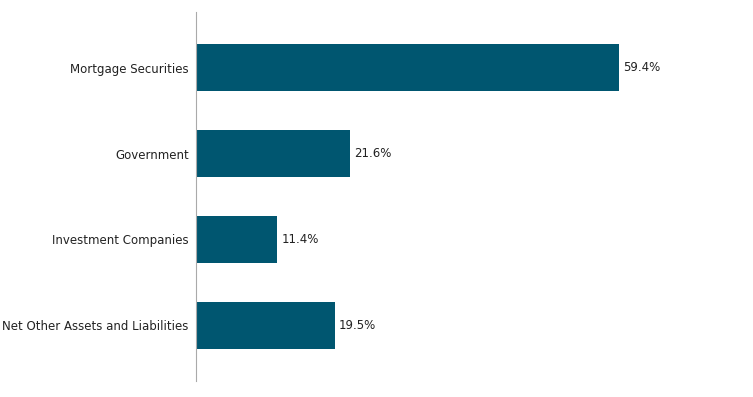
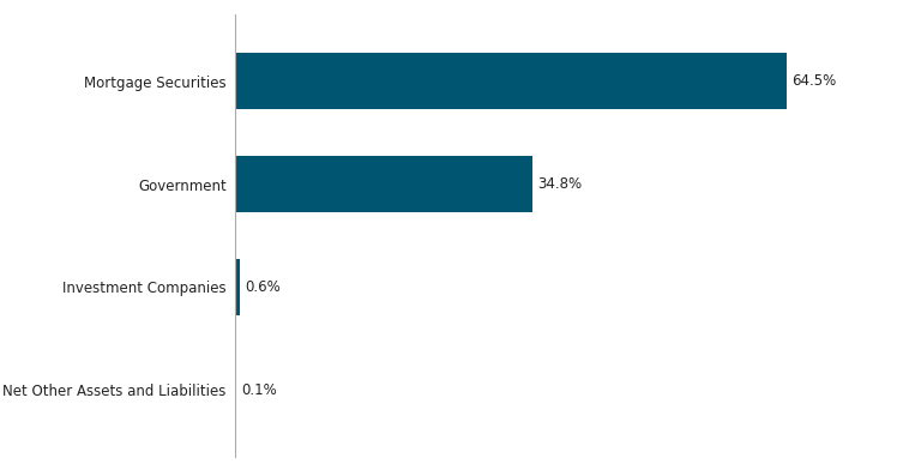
Mortgage Securities: 59.4% -> 64.5%
Government: 21.6% -> 34.8%
Investment Companies: 11.4% -> 0.6%
Net Other Assets and Liabilities: 19.5% -> 0.1%
